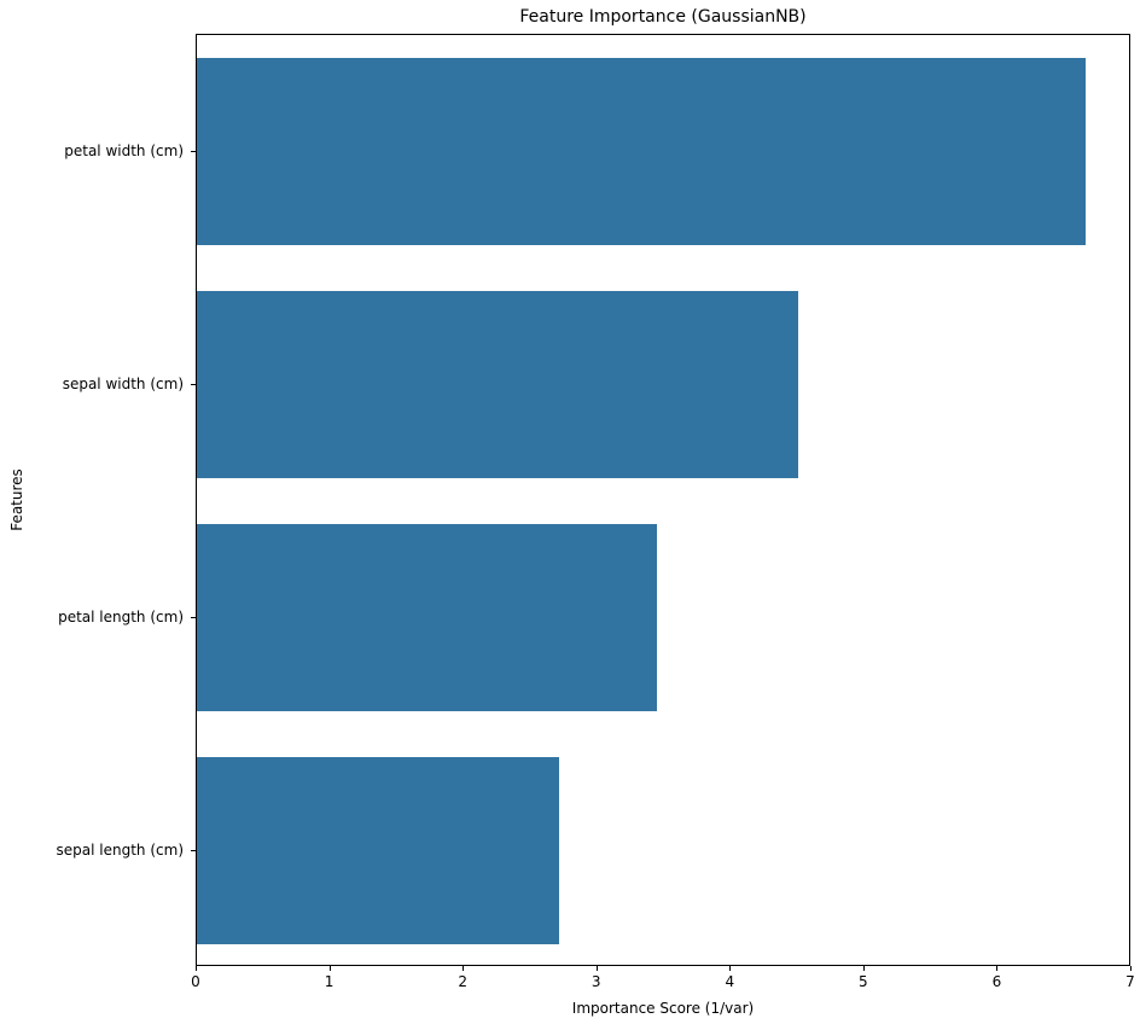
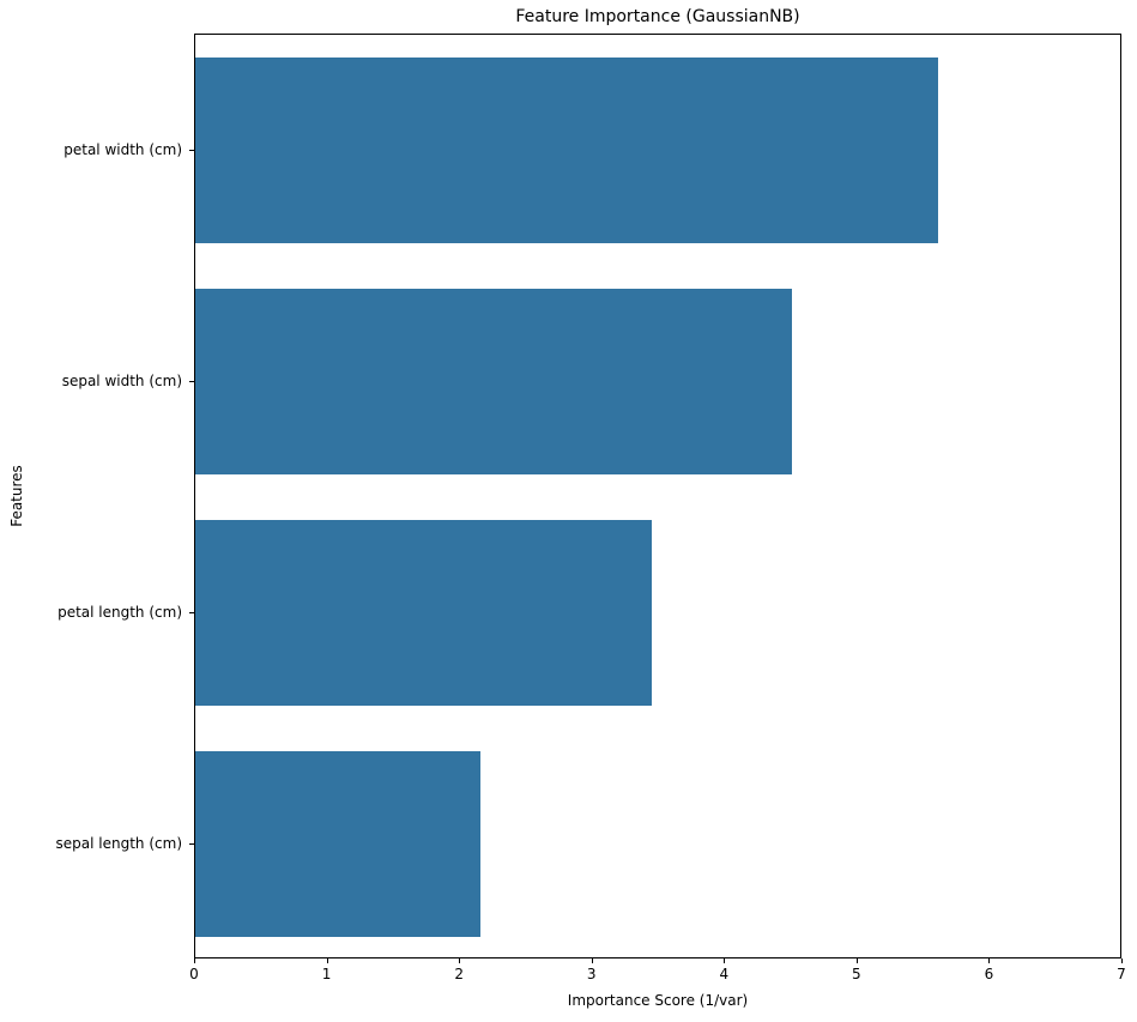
petal width (cm): 6.66 -> 5.61
sepal length (cm): 2.71 -> 2.15
